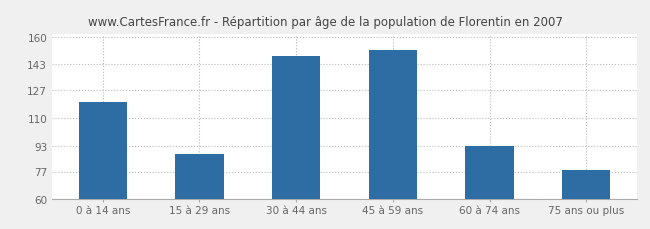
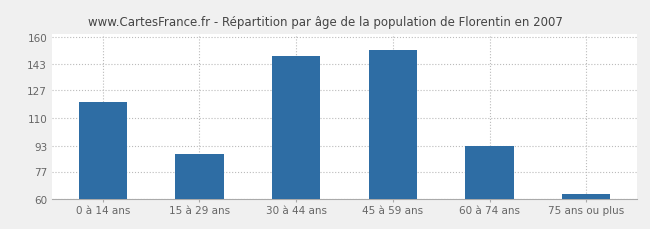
75 ans ou plus: 78 -> 63
